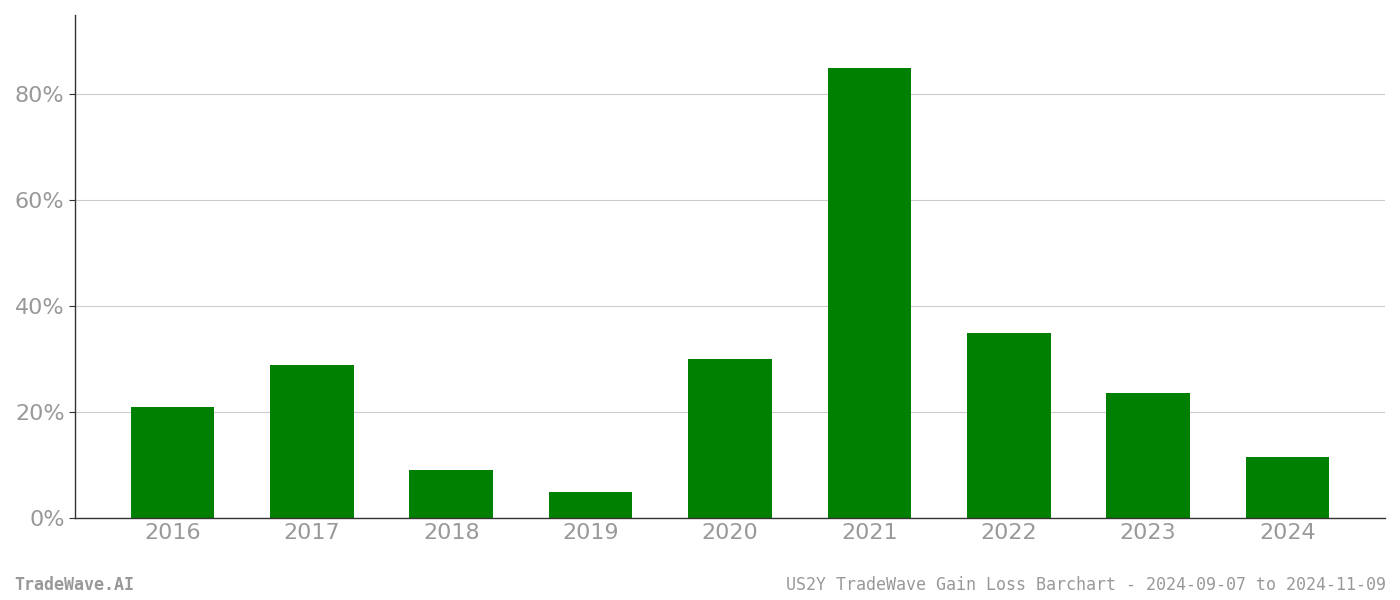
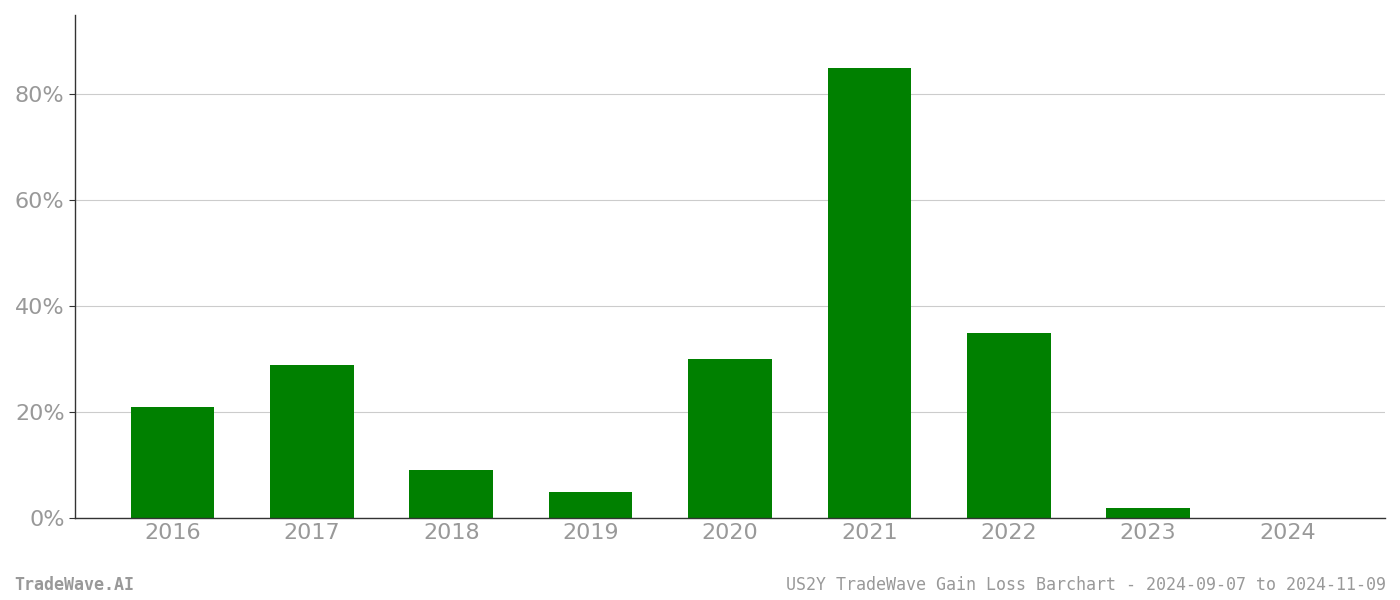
2023: 23.6% -> 2.0%
2024: 11.6% -> 0.1%
